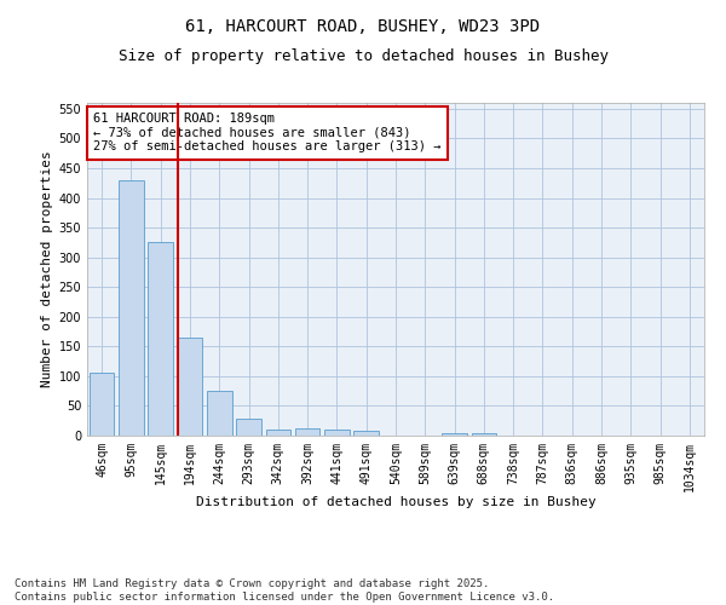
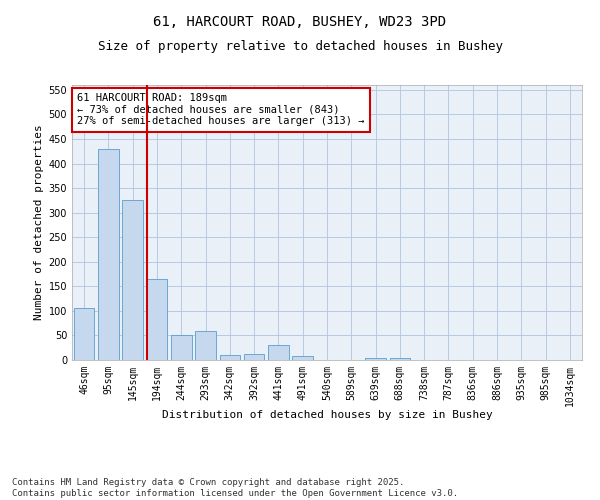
244sqm: 75 -> 50
293sqm: 28 -> 60
441sqm: 10 -> 30
